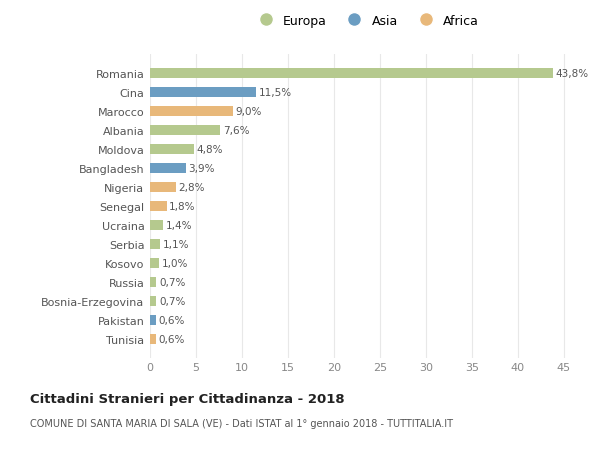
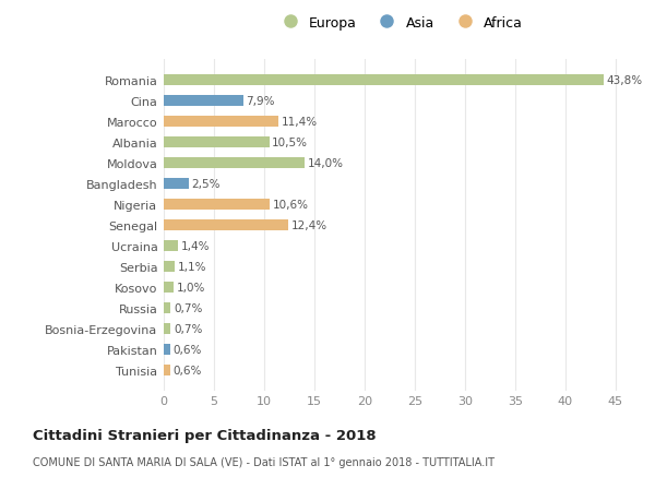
Cina: 11,5% -> 7,9%
Marocco: 9,0% -> 11,4%
Albania: 7,6% -> 10,5%
Moldova: 4,8% -> 14,0%
Bangladesh: 3,9% -> 2,5%
Nigeria: 2,8% -> 10,6%
Senegal: 1,8% -> 12,4%
